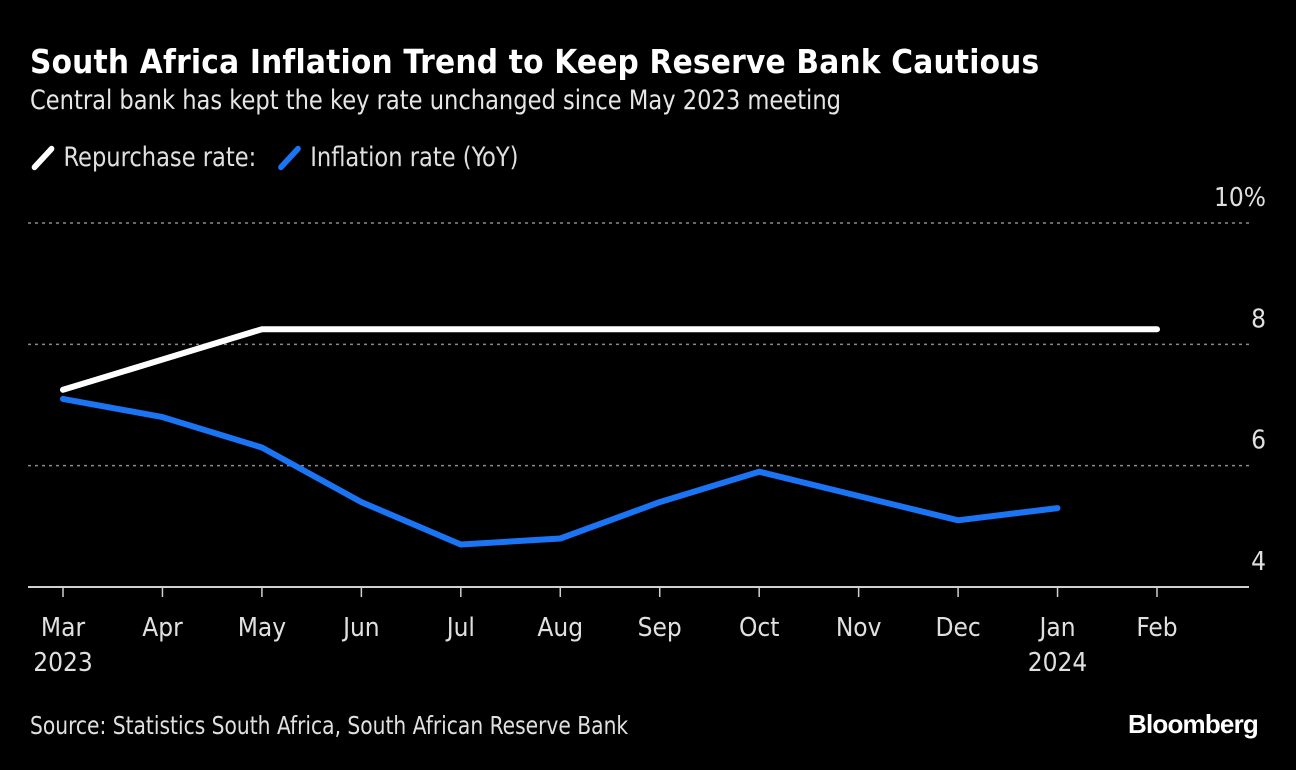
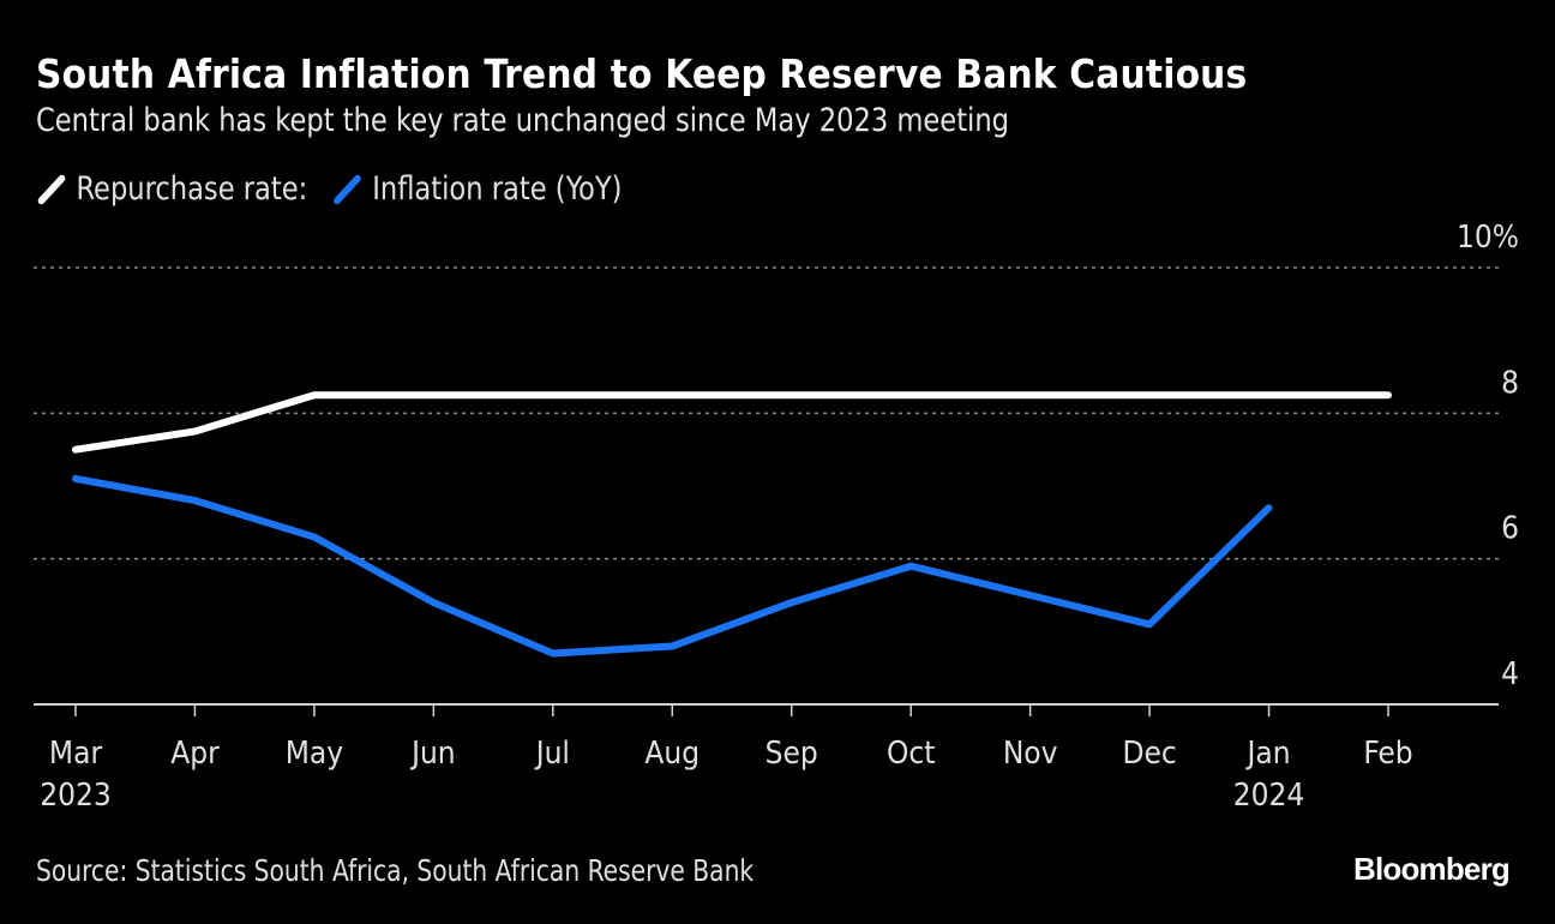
Repurchase rate:/Mar 2023: 7.2% -> 7.5%
Inflation rate (YoY)/Jan 2024: 5.3% -> 6.7%
